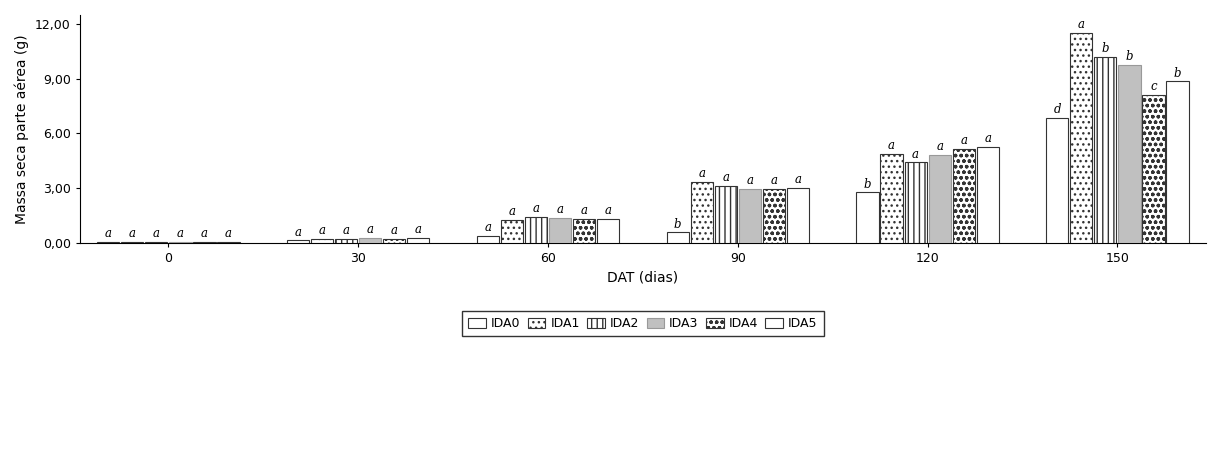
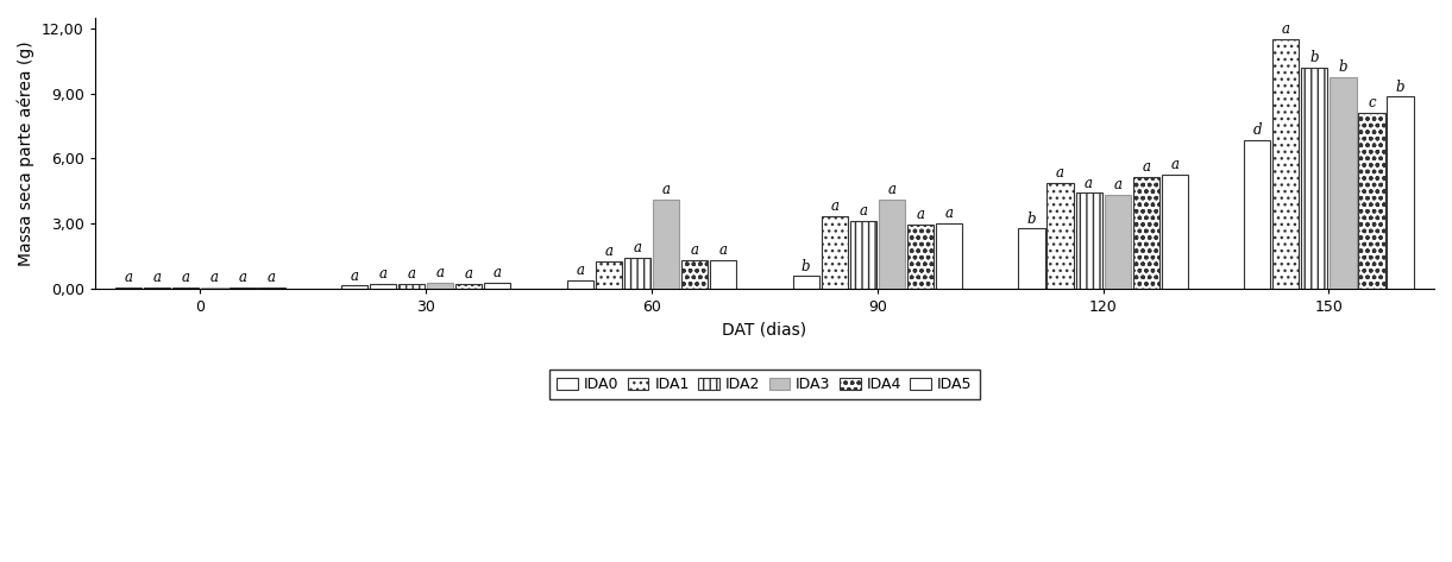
IDA3/60: 1,4 -> 4,1
IDA3/90: 3,0 -> 4,1
IDA3/120: 4,8 -> 4,3
